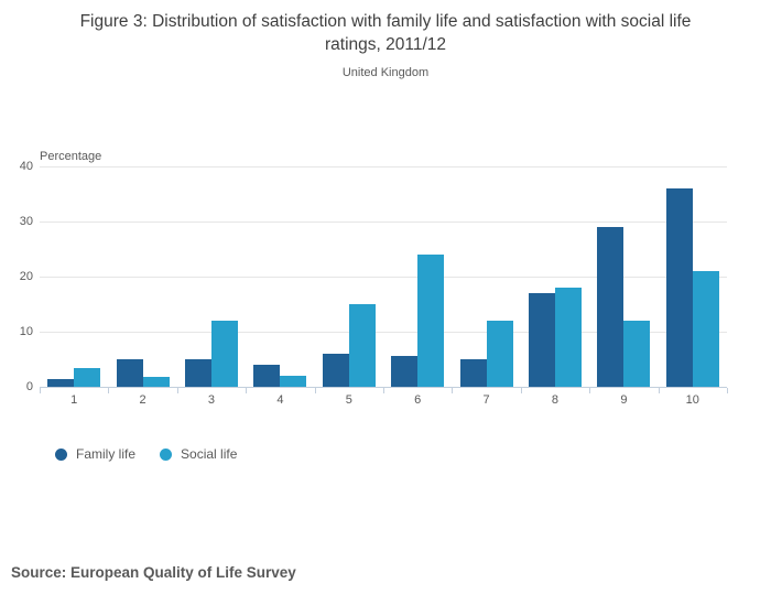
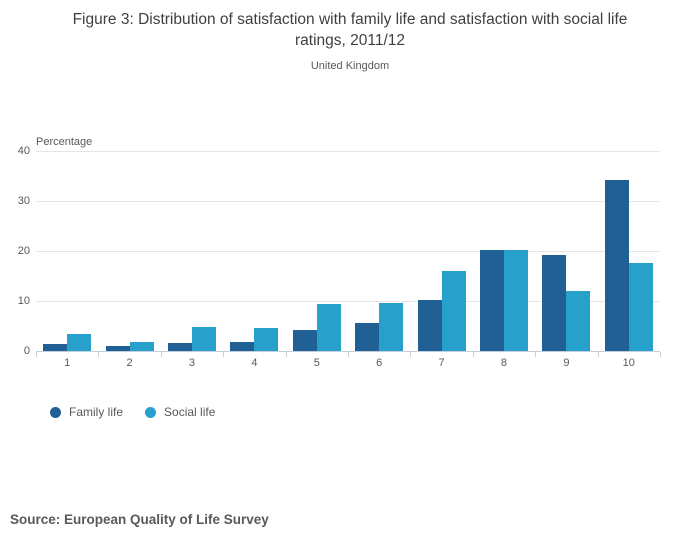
Family life/2: 5 -> 1
Family life/3: 5 -> 2
Social life/3: 12 -> 5
Family life/4: 4 -> 2
Social life/4: 2 -> 5
Family life/5: 6 -> 4
Social life/5: 15 -> 9
Social life/6: 24 -> 10
Family life/7: 5 -> 10
Social life/7: 12 -> 16
Family life/8: 17 -> 20
Social life/8: 18 -> 20
Family life/9: 29 -> 19
Family life/10: 36 -> 34
Social life/10: 21 -> 18
